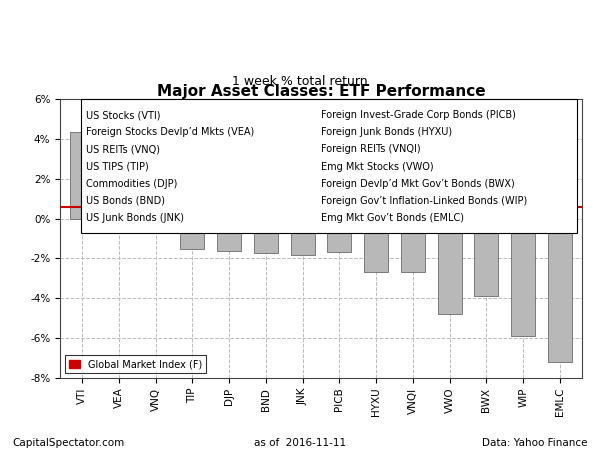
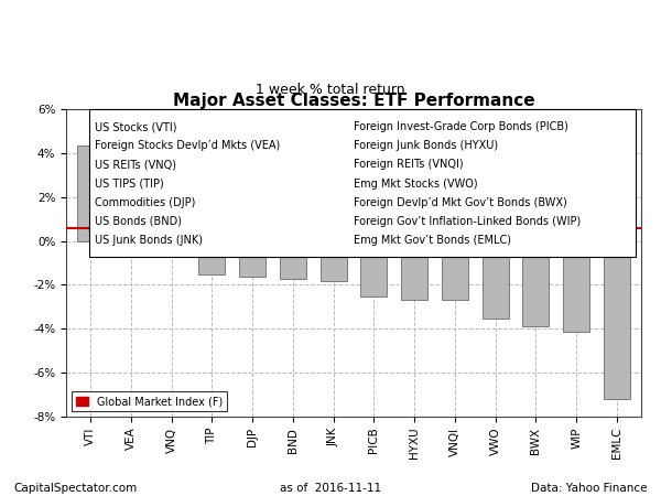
PICB: -1.7% -> -2.5%
VWO: -4.8% -> -3.5%
WIP: -5.9% -> -4.2%
